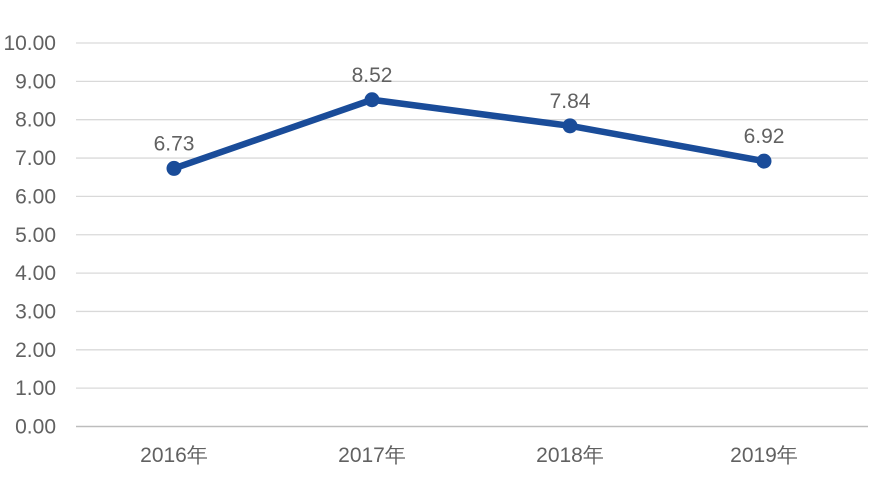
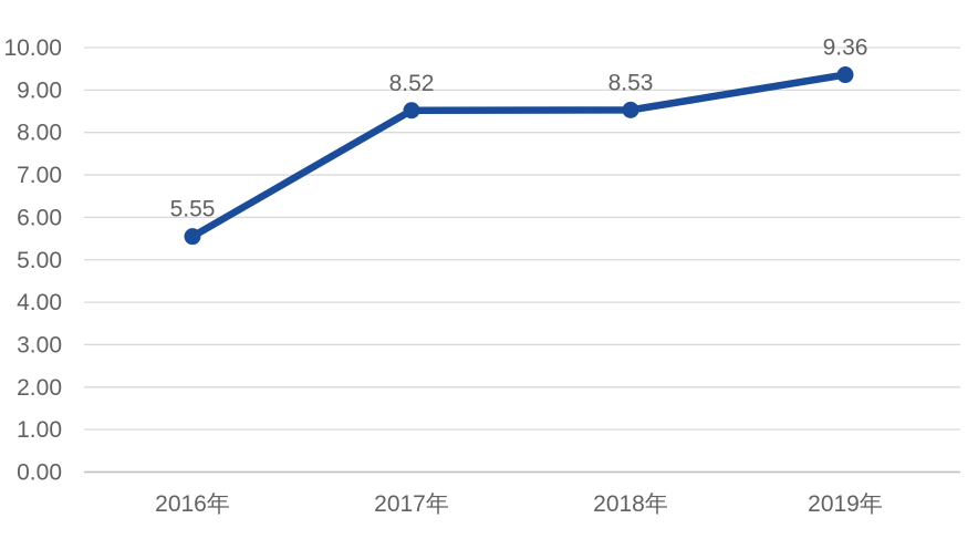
2016年: 6.73 -> 5.55
2018年: 7.84 -> 8.53
2019年: 6.92 -> 9.36
